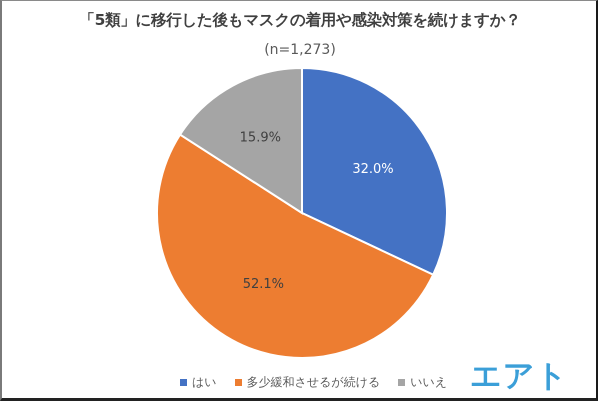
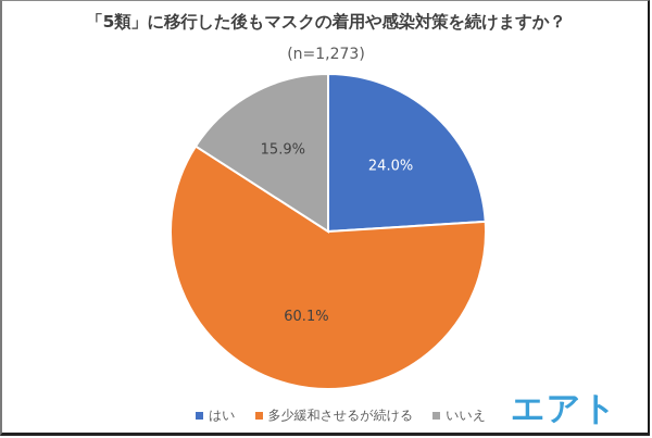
はい: 32.0% -> 24.0%
多少緩和させるが続ける: 52.1% -> 60.1%
